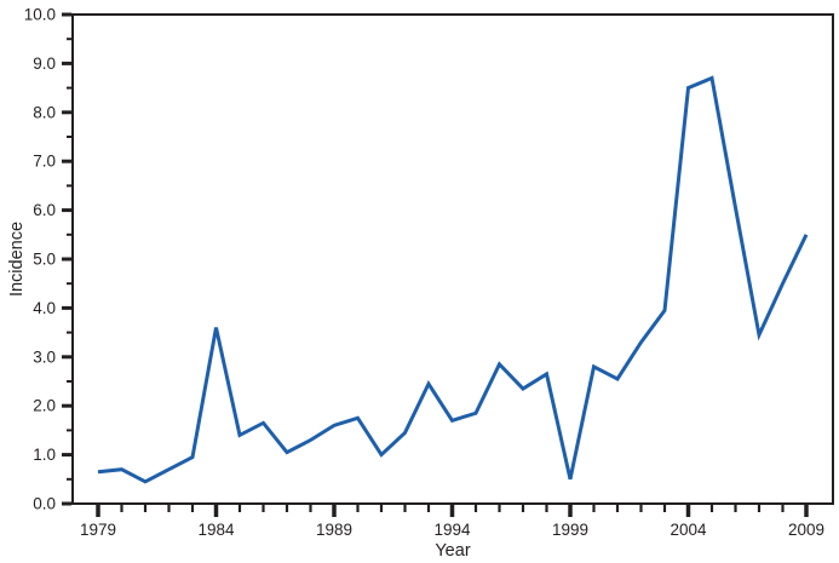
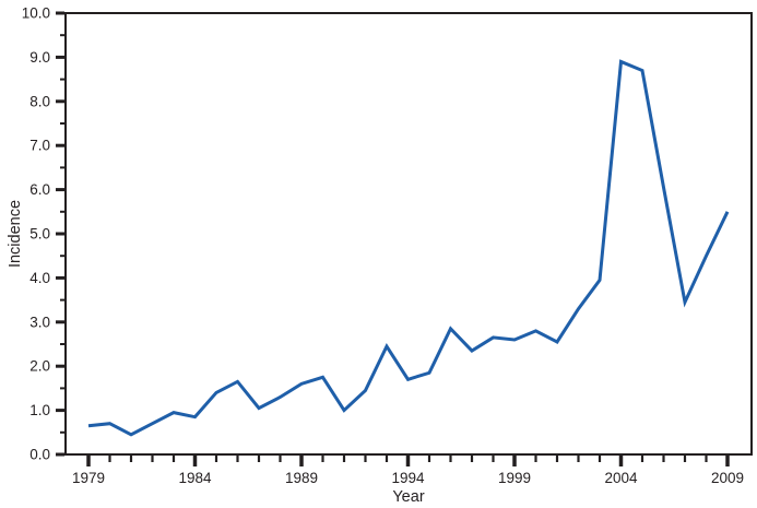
1984: 3.6 -> 0.8
1999: 0.5 -> 2.6
2004: 8.5 -> 8.9
